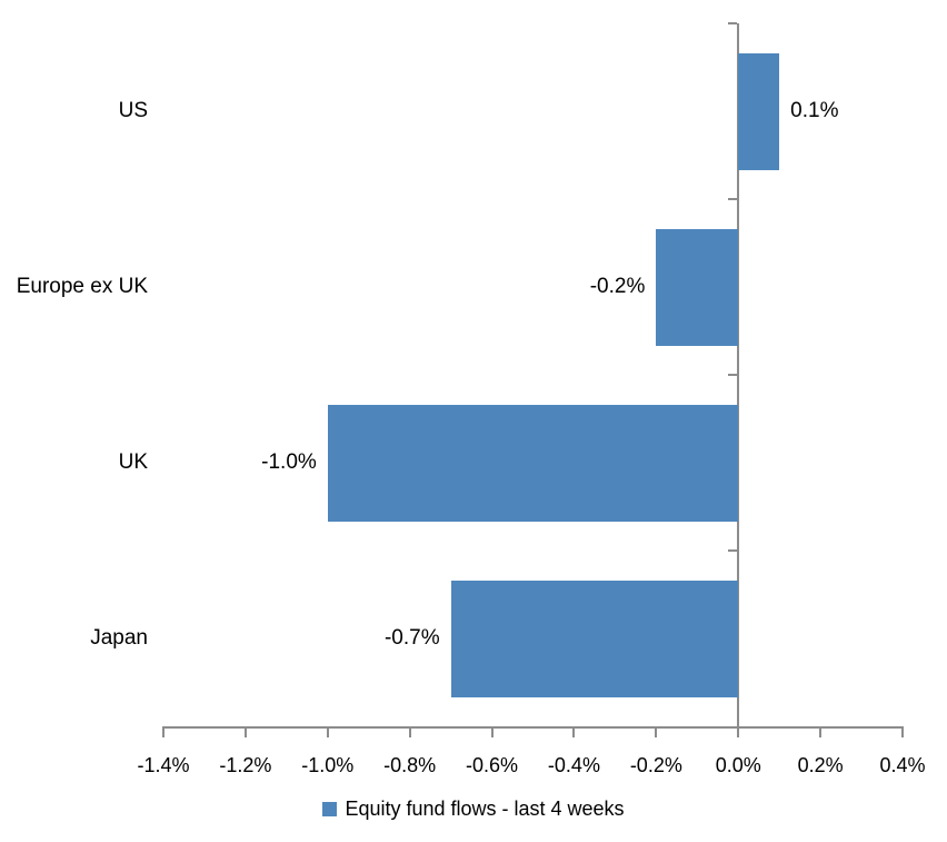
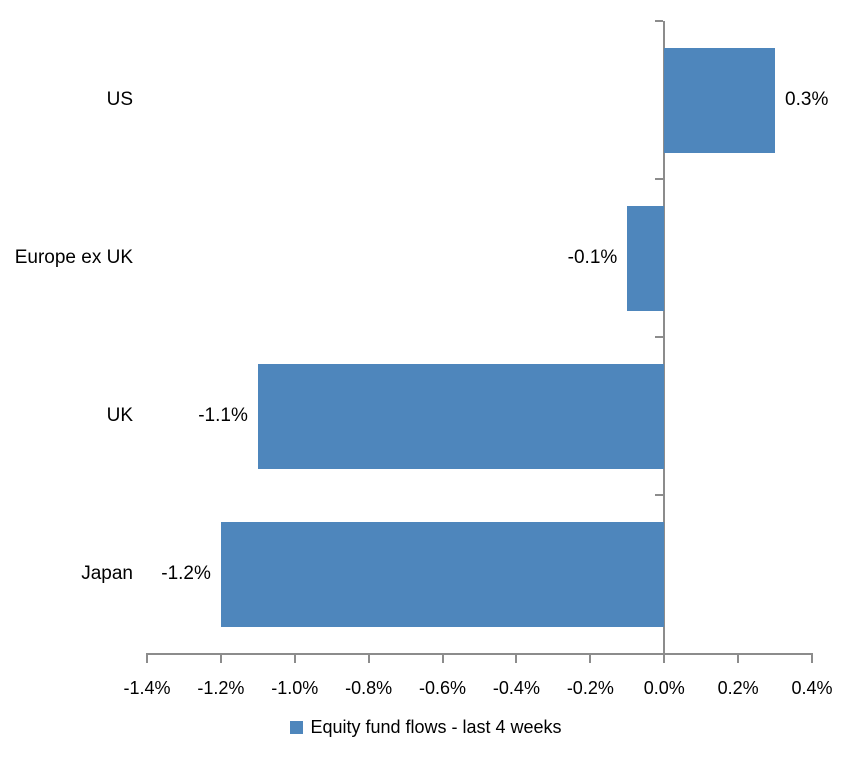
US: 0.1% -> 0.3%
Europe ex UK: -0.2% -> -0.1%
UK: -1.0% -> -1.1%
Japan: -0.7% -> -1.2%
